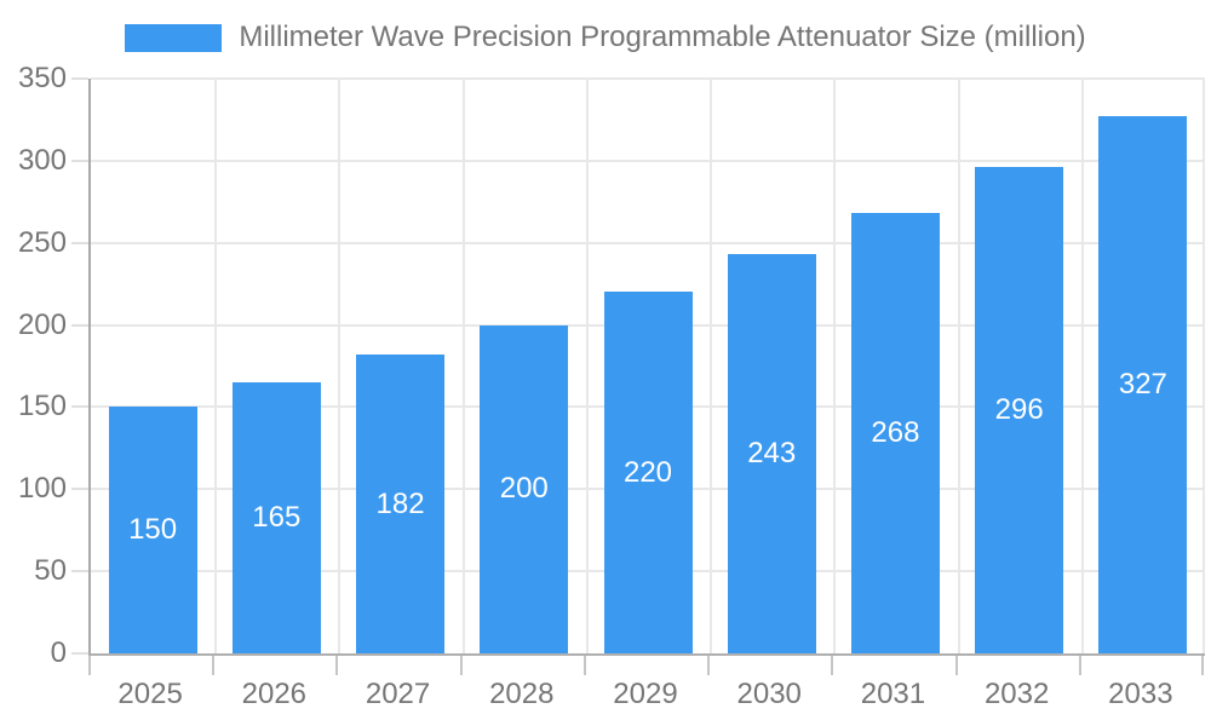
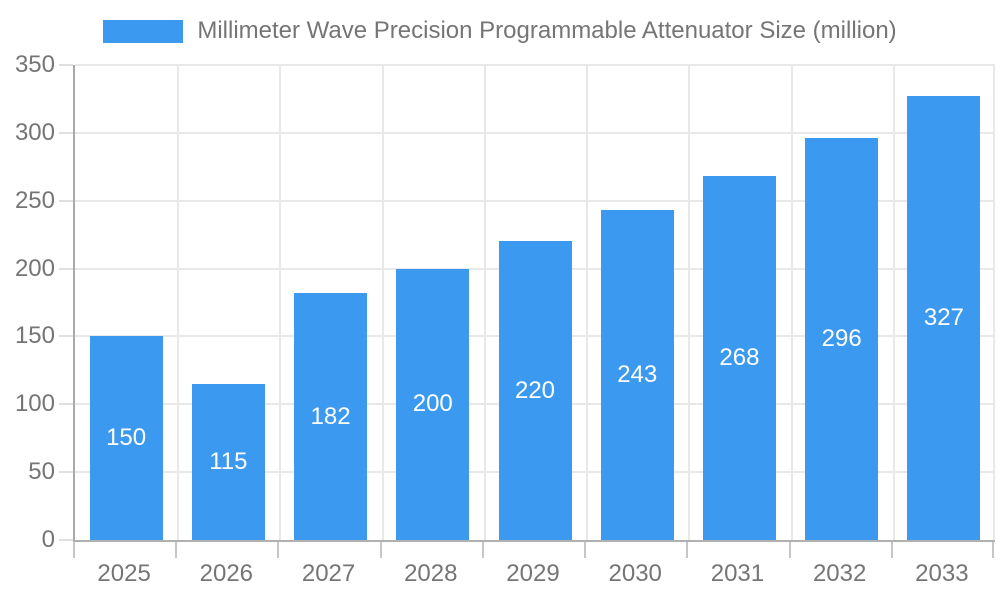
2026: 165 -> 115
